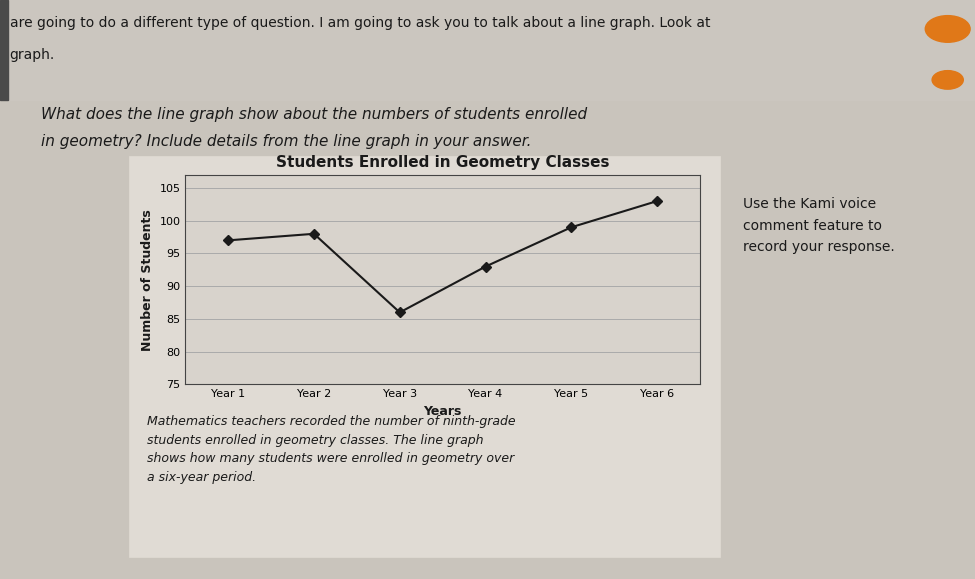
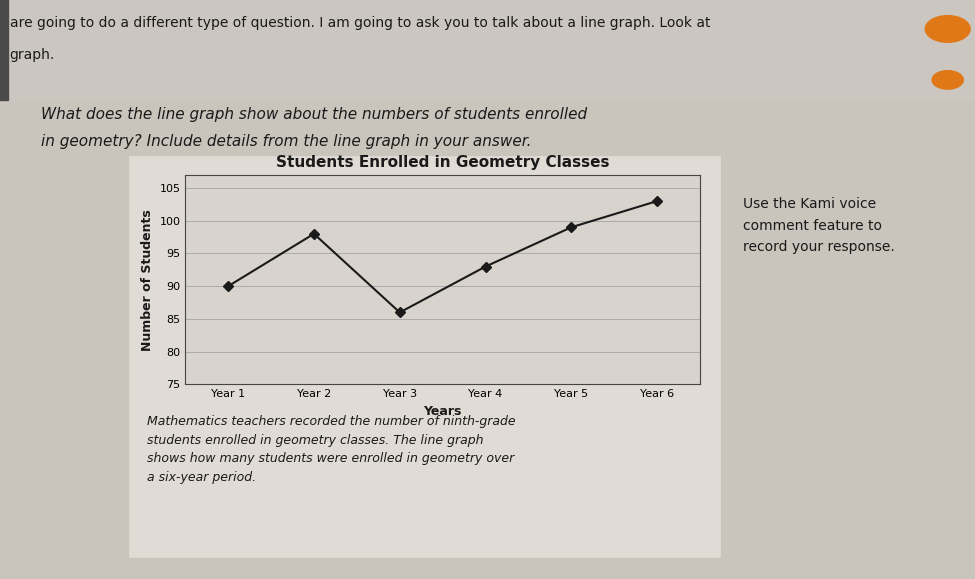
Year 1: 97 -> 90
